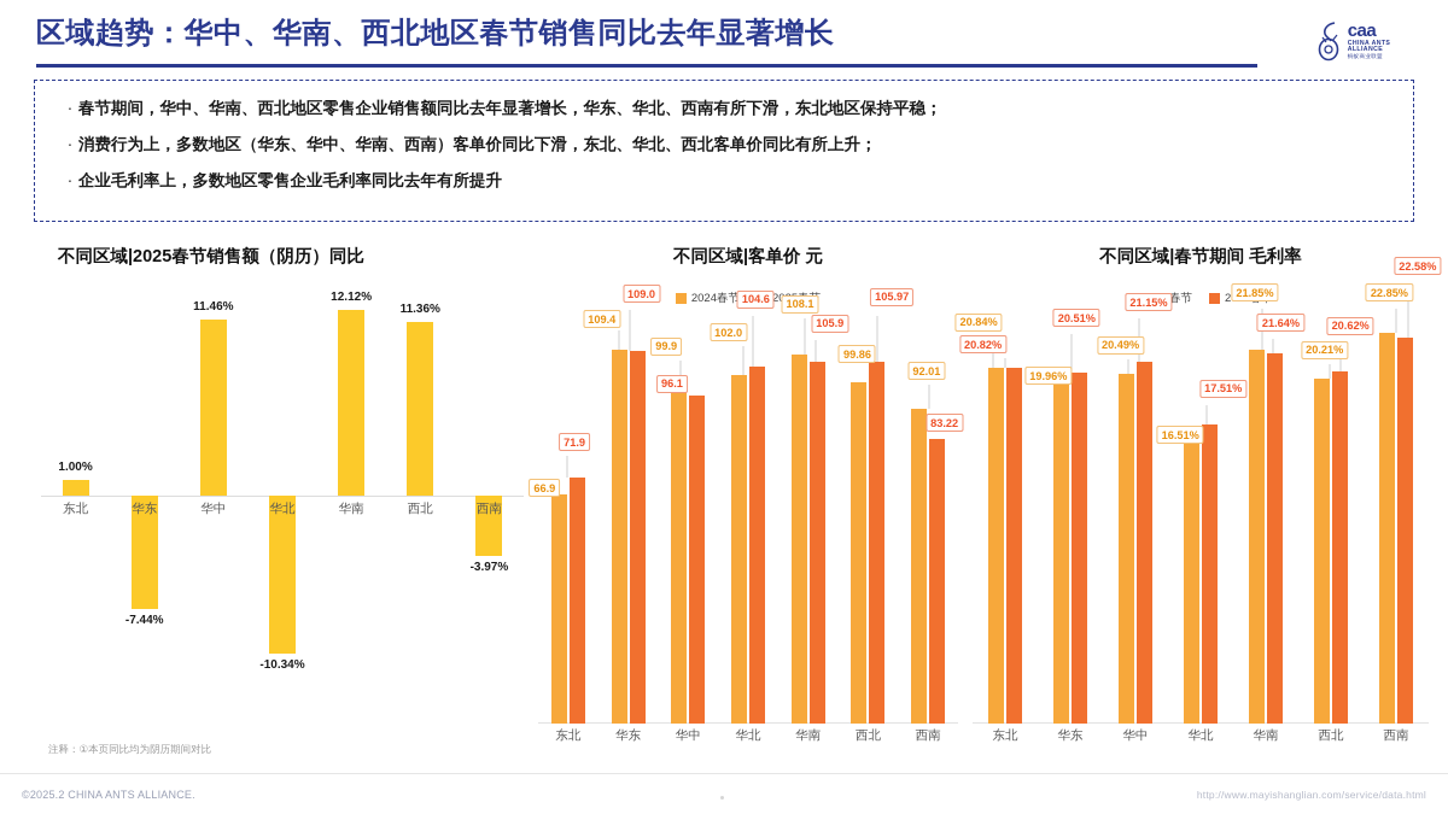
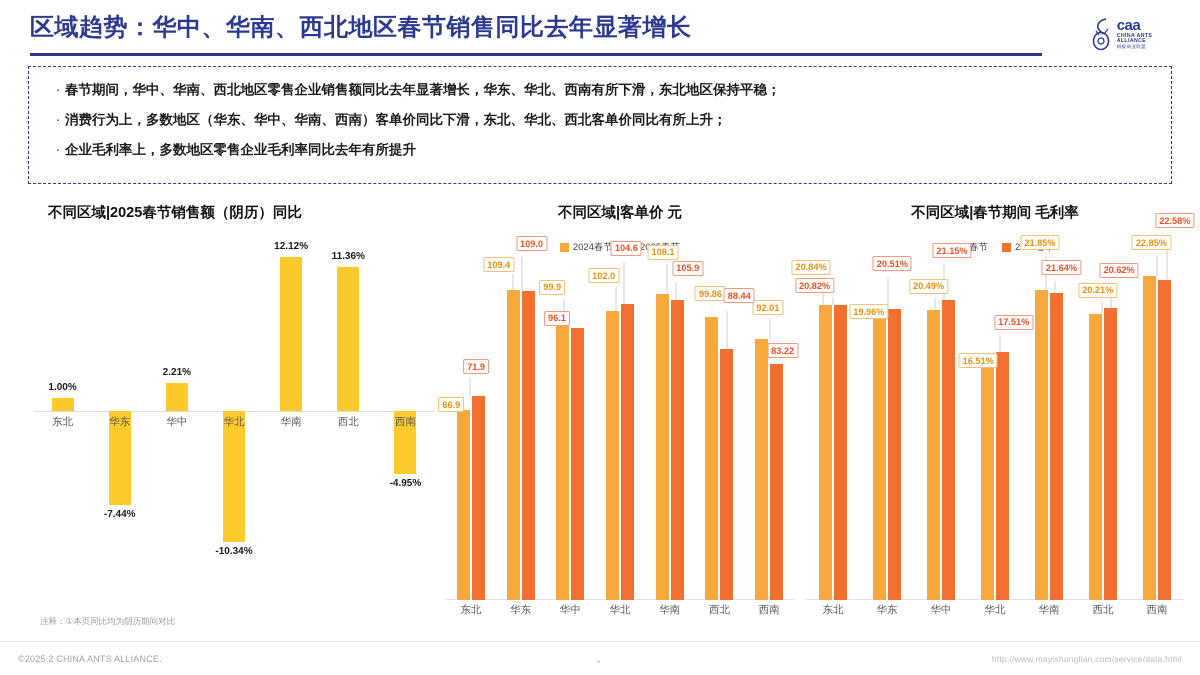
不同区域|2025春节销售额（阴历）同比/华中: 11.46% -> 2.21%
不同区域|2025春节销售额（阴历）同比/西南: -3.97% -> -4.95%
不同区域|客单价 元/2025春节/西北: 105.97 -> 88.44
